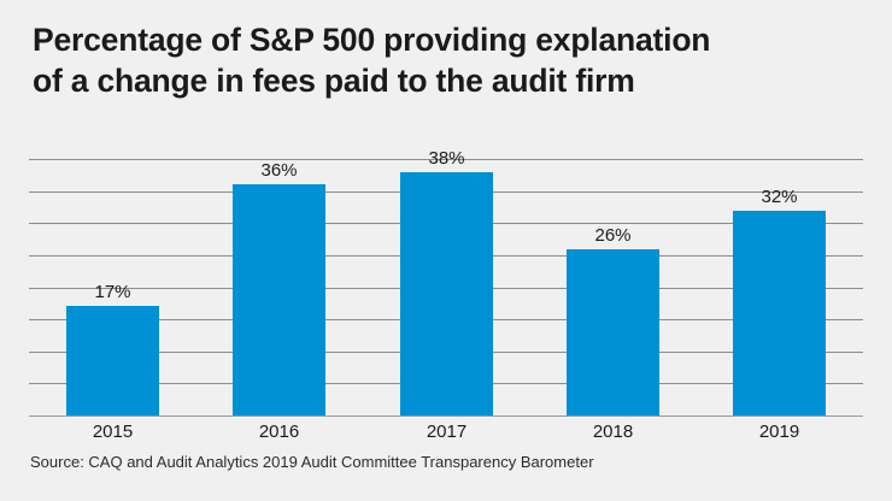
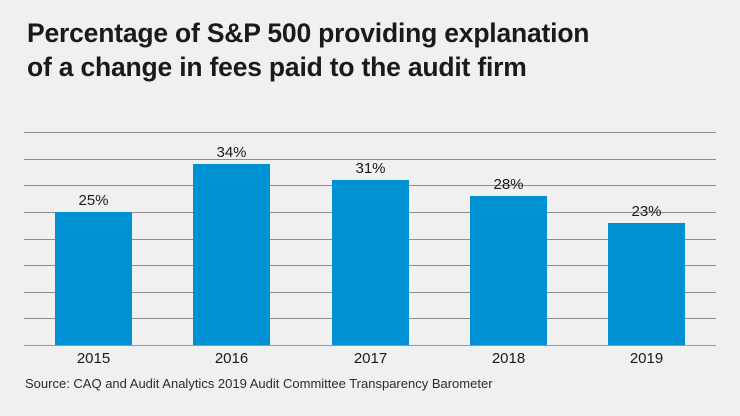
2015: 17% -> 25%
2016: 36% -> 34%
2017: 38% -> 31%
2018: 26% -> 28%
2019: 32% -> 23%
